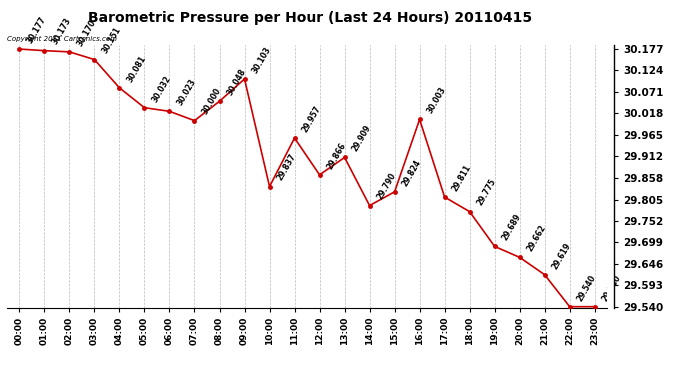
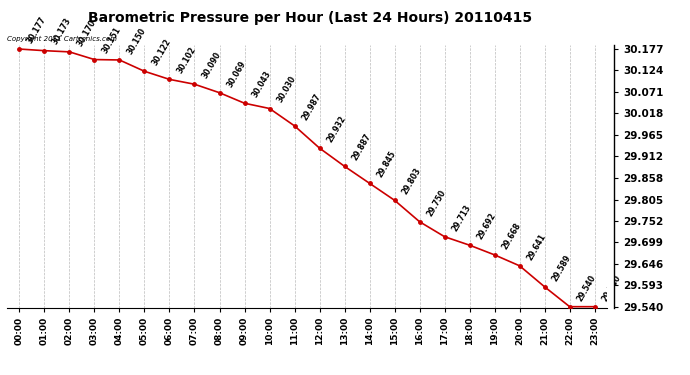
04:00: 30.081 -> 30.150
05:00: 30.032 -> 30.122
06:00: 30.023 -> 30.102
07:00: 30.000 -> 30.090
08:00: 30.048 -> 30.069
09:00: 30.103 -> 30.043
10:00: 29.837 -> 30.030
11:00: 29.957 -> 29.987
12:00: 29.866 -> 29.932
13:00: 29.909 -> 29.887
14:00: 29.790 -> 29.845
15:00: 29.824 -> 29.803
16:00: 30.003 -> 29.750
17:00: 29.811 -> 29.713
18:00: 29.775 -> 29.692
19:00: 29.689 -> 29.668
20:00: 29.662 -> 29.641
21:00: 29.619 -> 29.589
